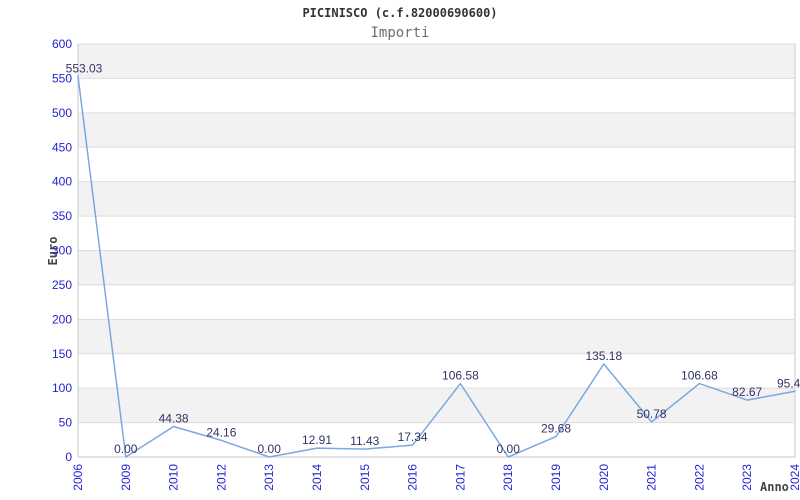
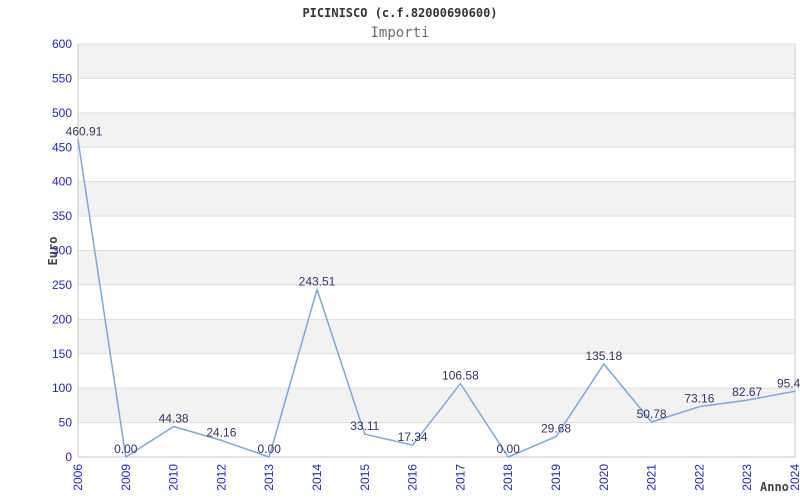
2006: 553.03 -> 460.91
2014: 12.91 -> 243.51
2015: 11.43 -> 33.11
2022: 106.68 -> 73.16
